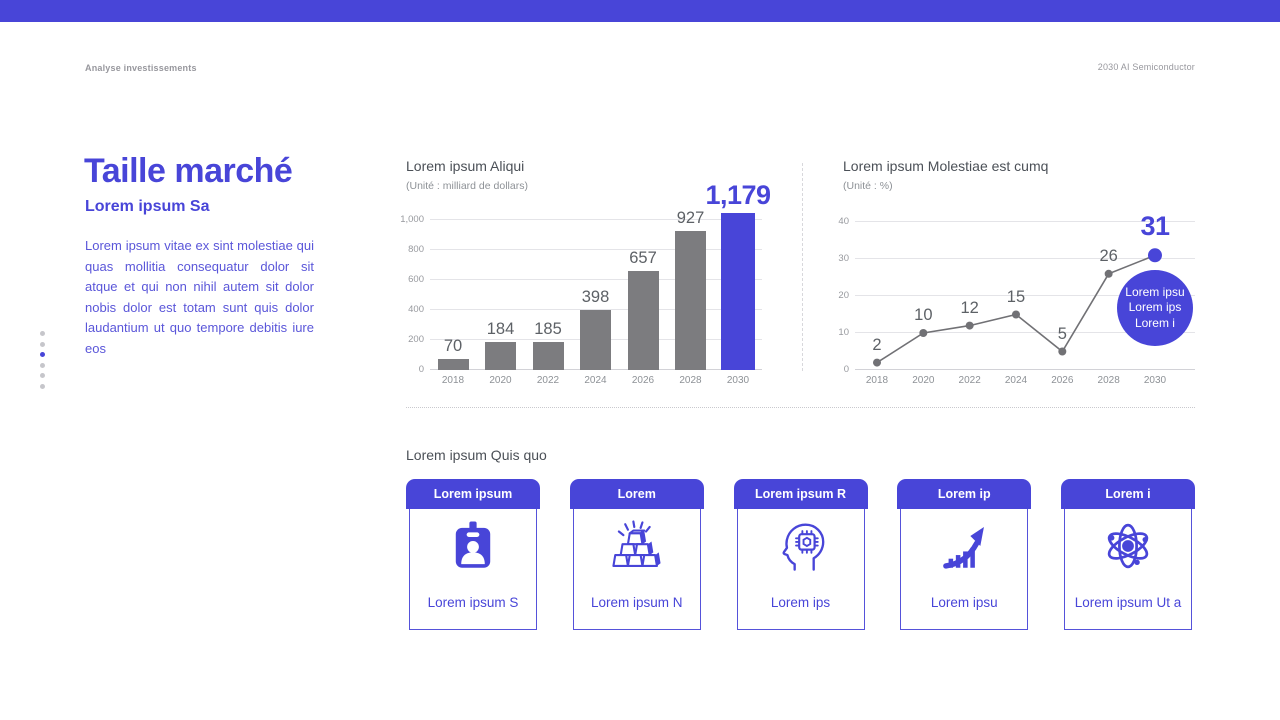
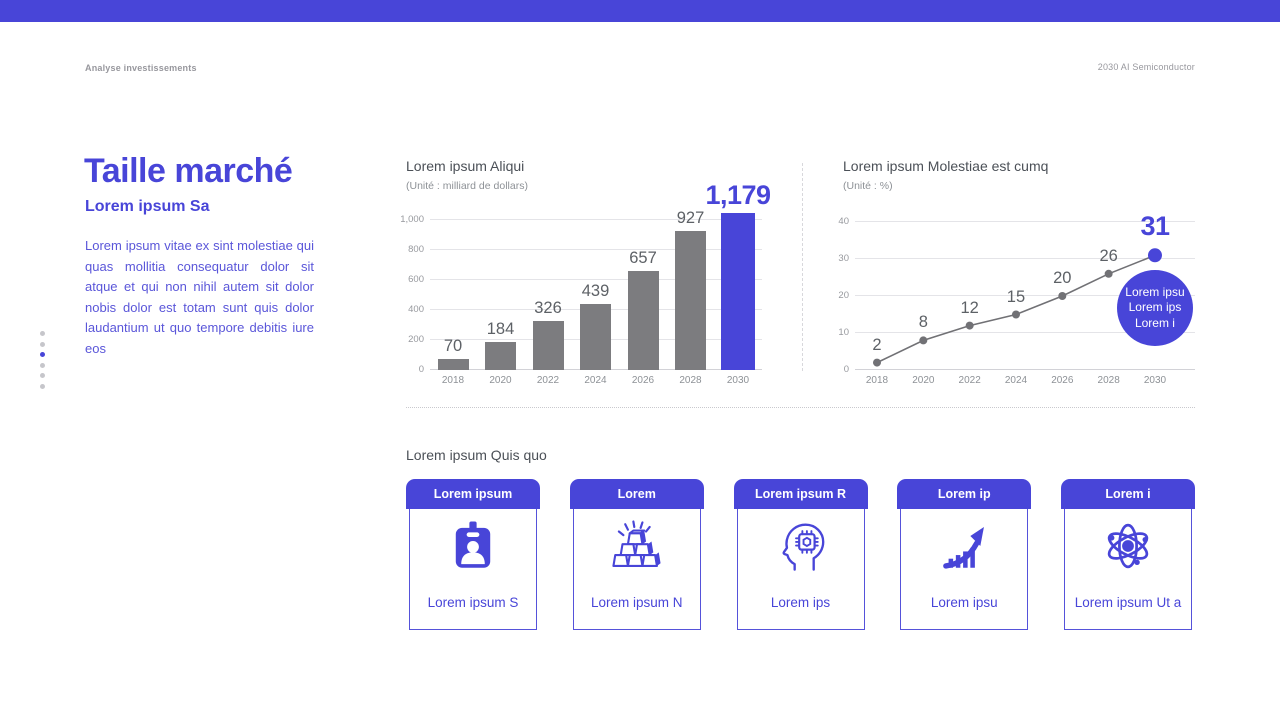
Lorem ipsum Aliqui/2022: 185 -> 326
Lorem ipsum Aliqui/2024: 398 -> 439
Lorem ipsum Molestiae est cumq/2020: 10 -> 8
Lorem ipsum Molestiae est cumq/2026: 5 -> 20
